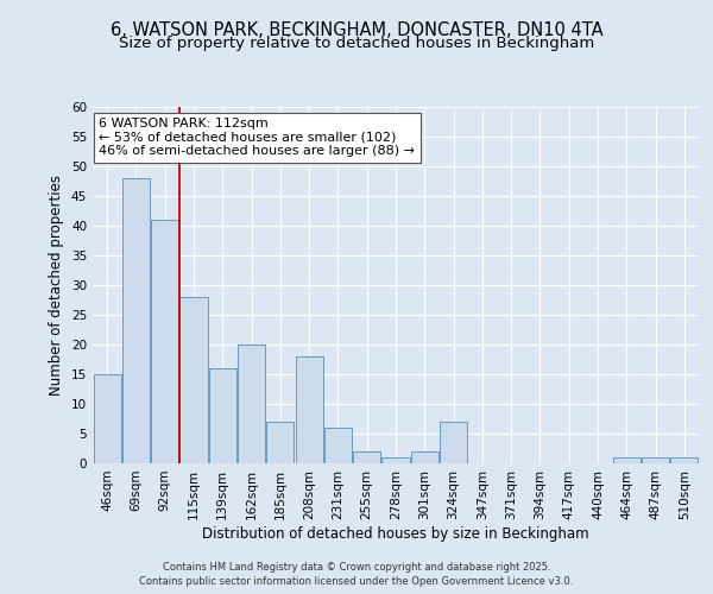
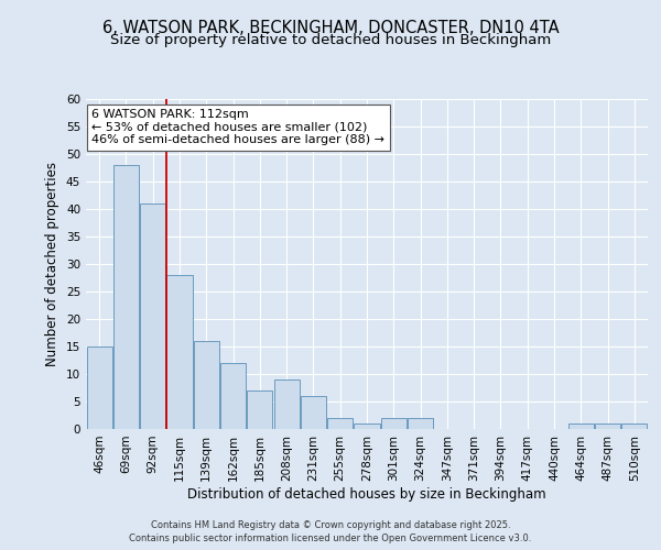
162sqm: 20 -> 12
208sqm: 18 -> 9
324sqm: 7 -> 2
